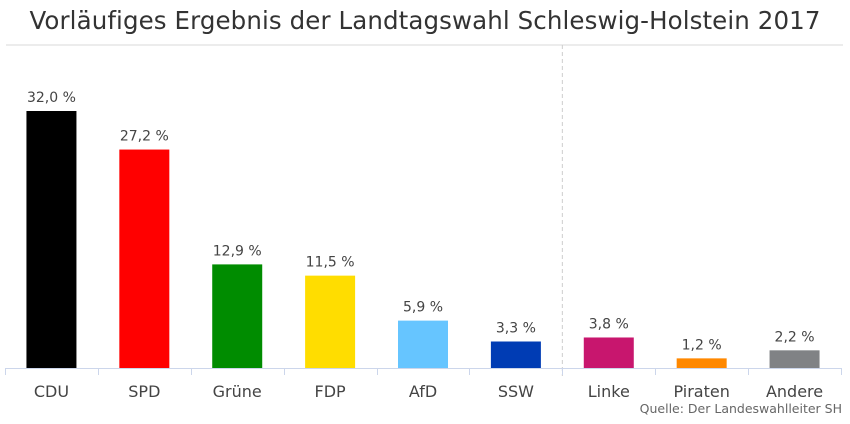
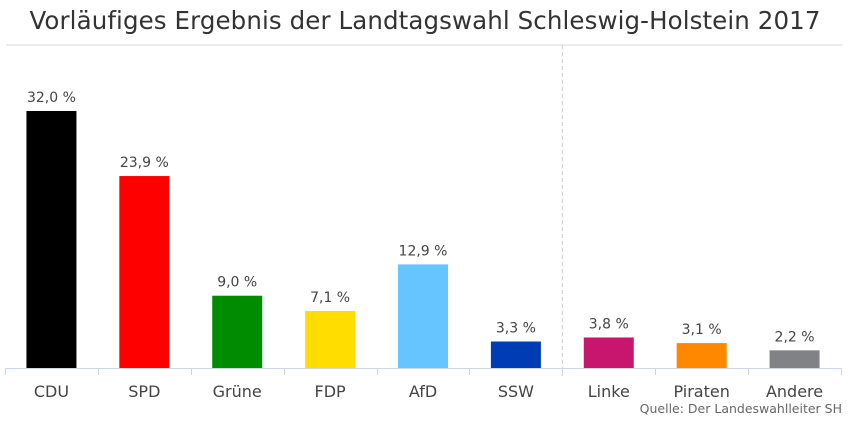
SPD: 27,2 -> 23,9
Grüne: 12,9 -> 9,0
FDP: 11,5 -> 7,1
AfD: 5,9 -> 12,9
Piraten: 1,2 -> 3,1
